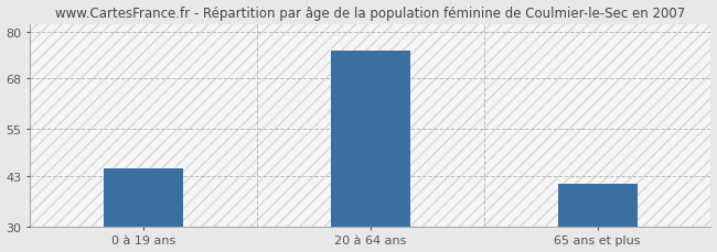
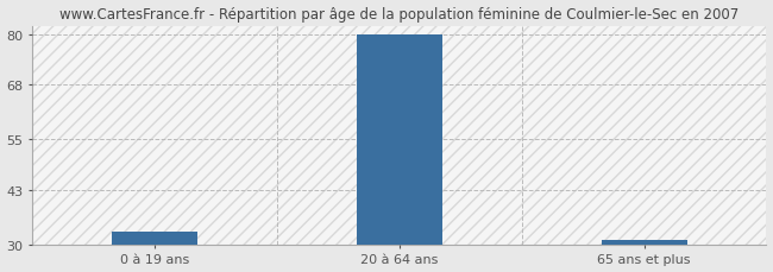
0 à 19 ans: 45 -> 33
20 à 64 ans: 75 -> 80
65 ans et plus: 41 -> 31
